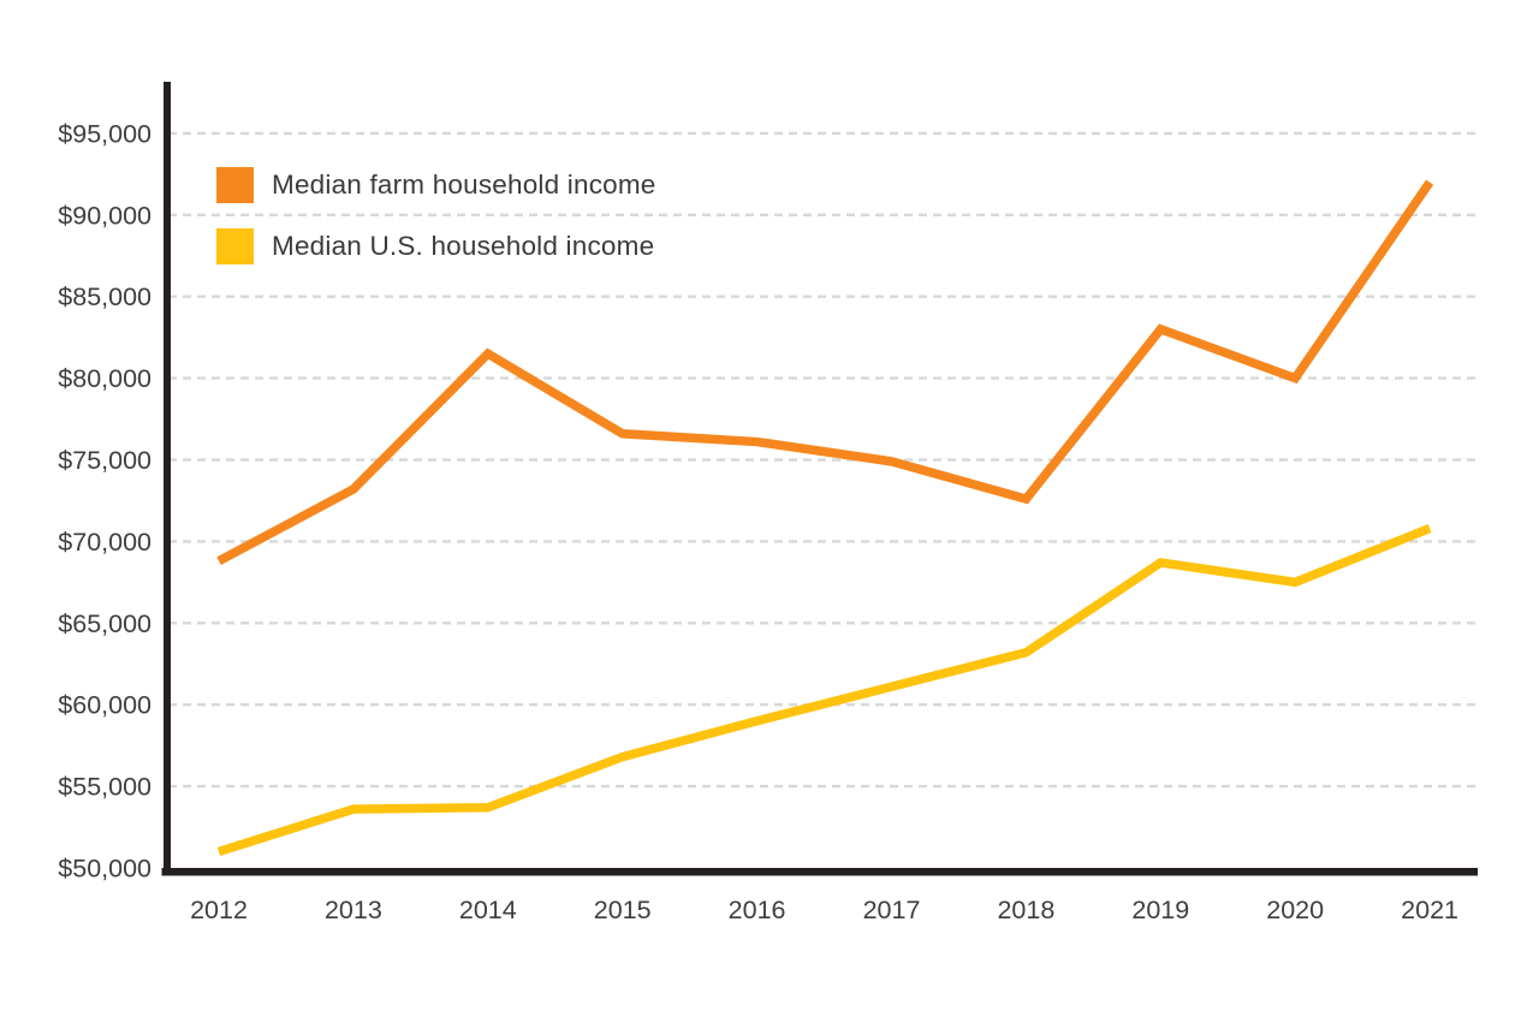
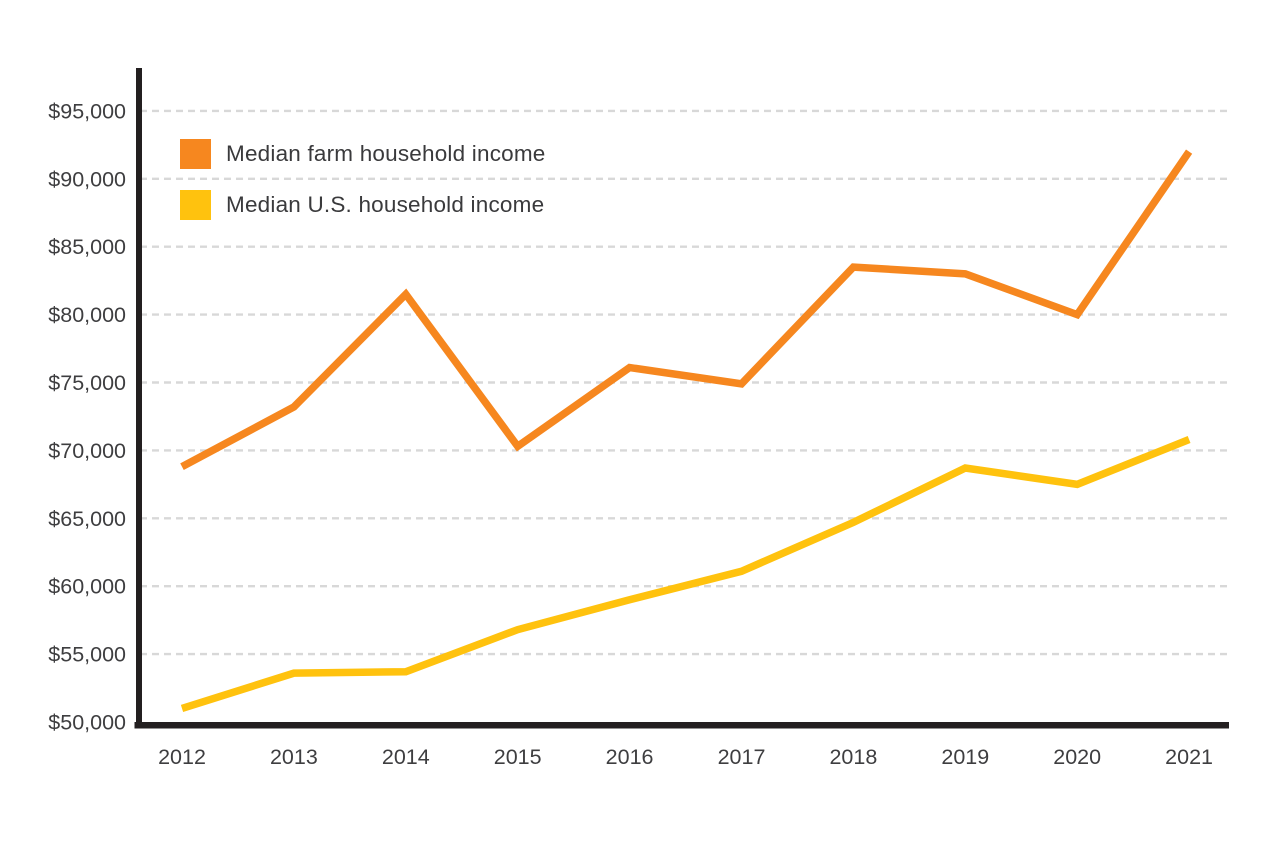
Median farm household income/2015: $76600 -> $70300
Median farm household income/2018: $72600 -> $83500
Median U.S. household income/2018: $63200 -> $64700
